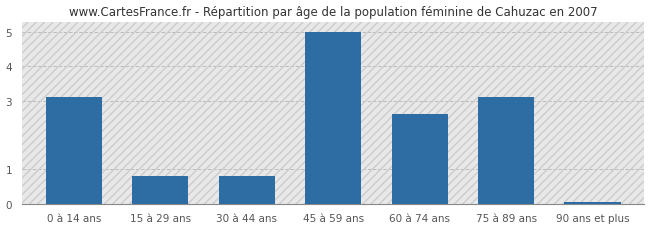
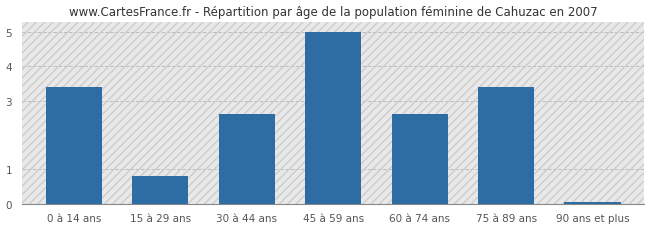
0 à 14 ans: 3.10 -> 3.40
30 à 44 ans: 0.80 -> 2.60
75 à 89 ans: 3.10 -> 3.40
